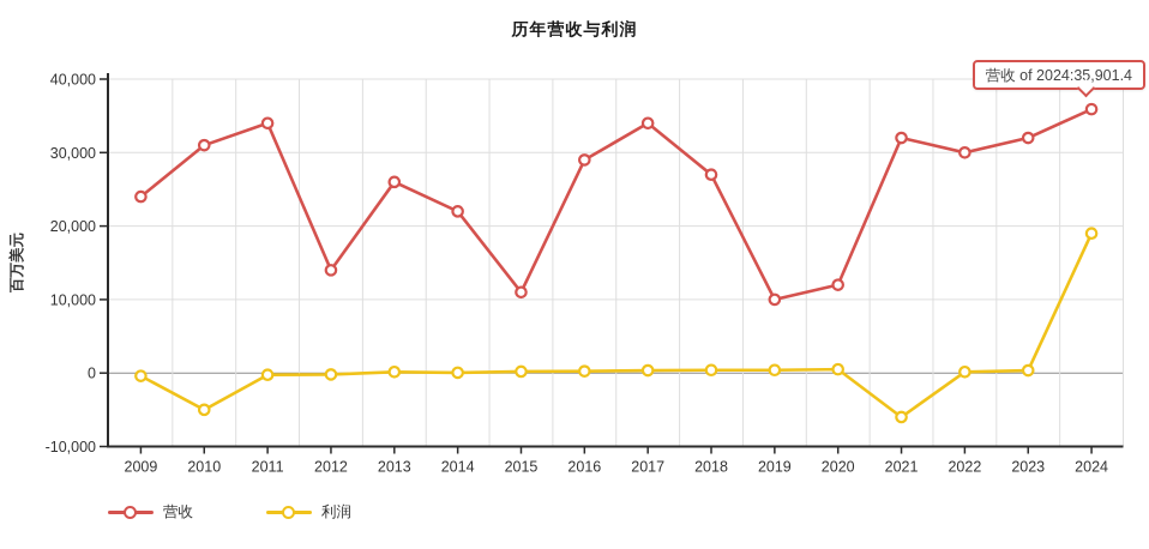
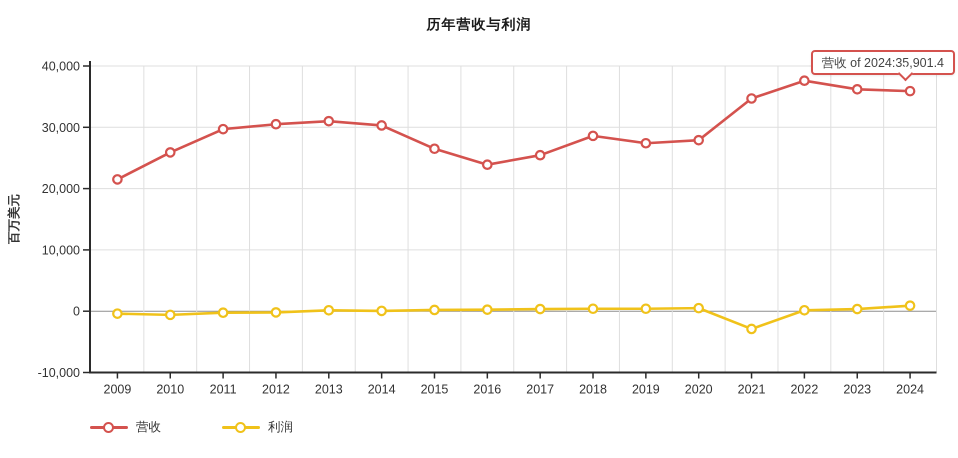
营收/2009: 24000 -> 22000
营收/2010: 31000 -> 26000
利润/2010: -5000 -> -1000
营收/2011: 34000 -> 30000
营收/2012: 14000 -> 30000
营收/2013: 26000 -> 31000
营收/2014: 22000 -> 30000
营收/2015: 11000 -> 26000
营收/2016: 29000 -> 24000
营收/2017: 34000 -> 25000
营收/2018: 27000 -> 29000
营收/2019: 10000 -> 27000
营收/2020: 12000 -> 28000
营收/2021: 32000 -> 35000
利润/2021: -6000 -> -3000
营收/2022: 30000 -> 38000
营收/2023: 32000 -> 36000
利润/2024: 19000 -> 1000
